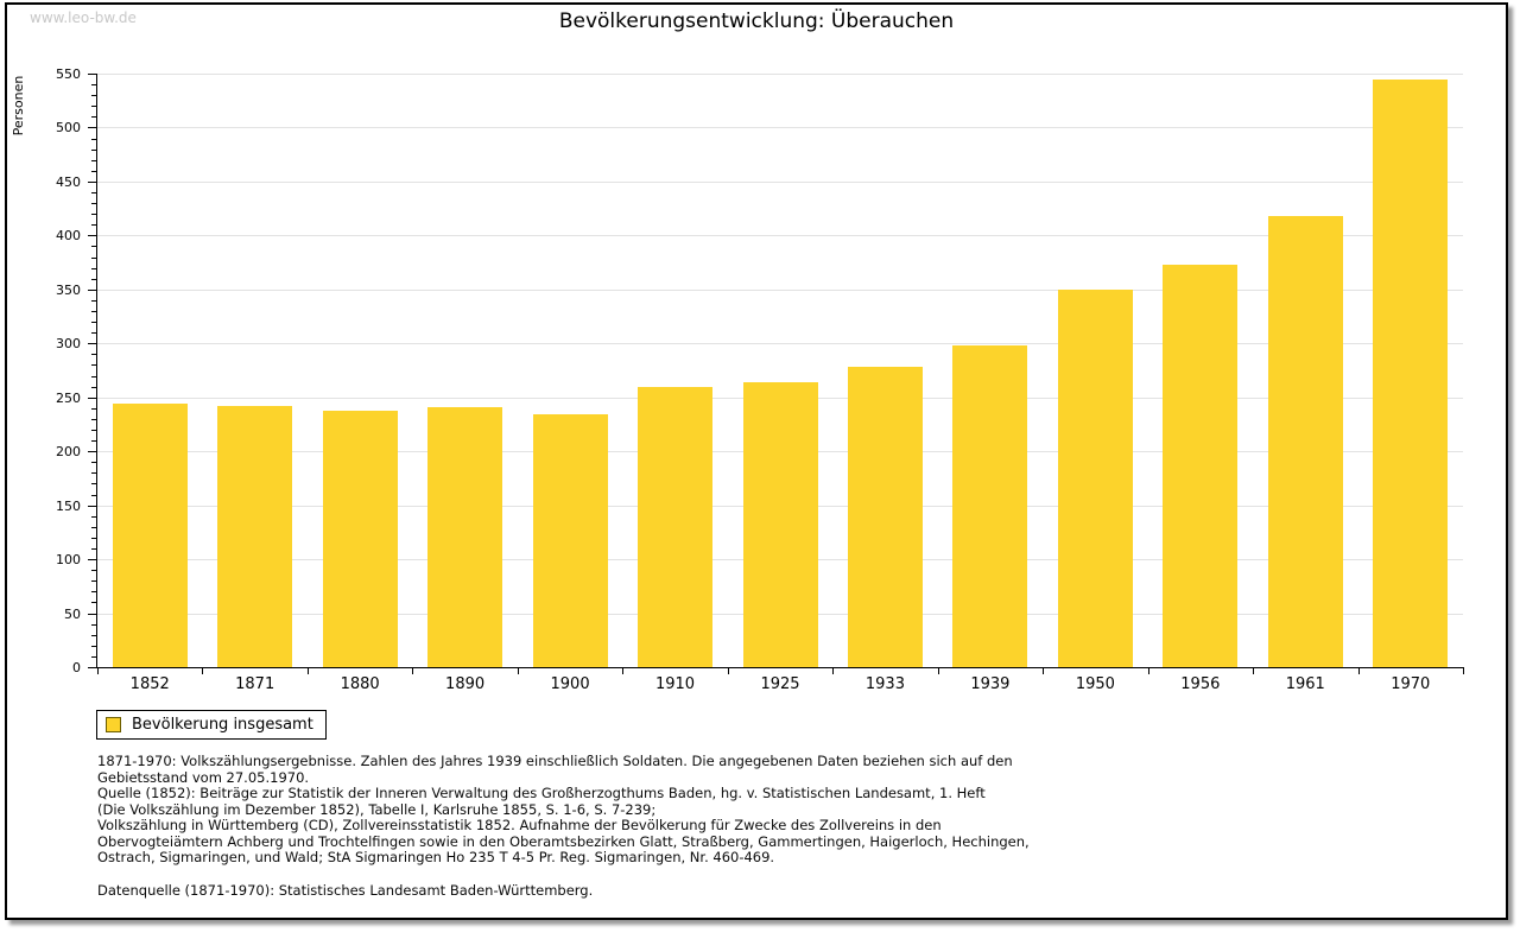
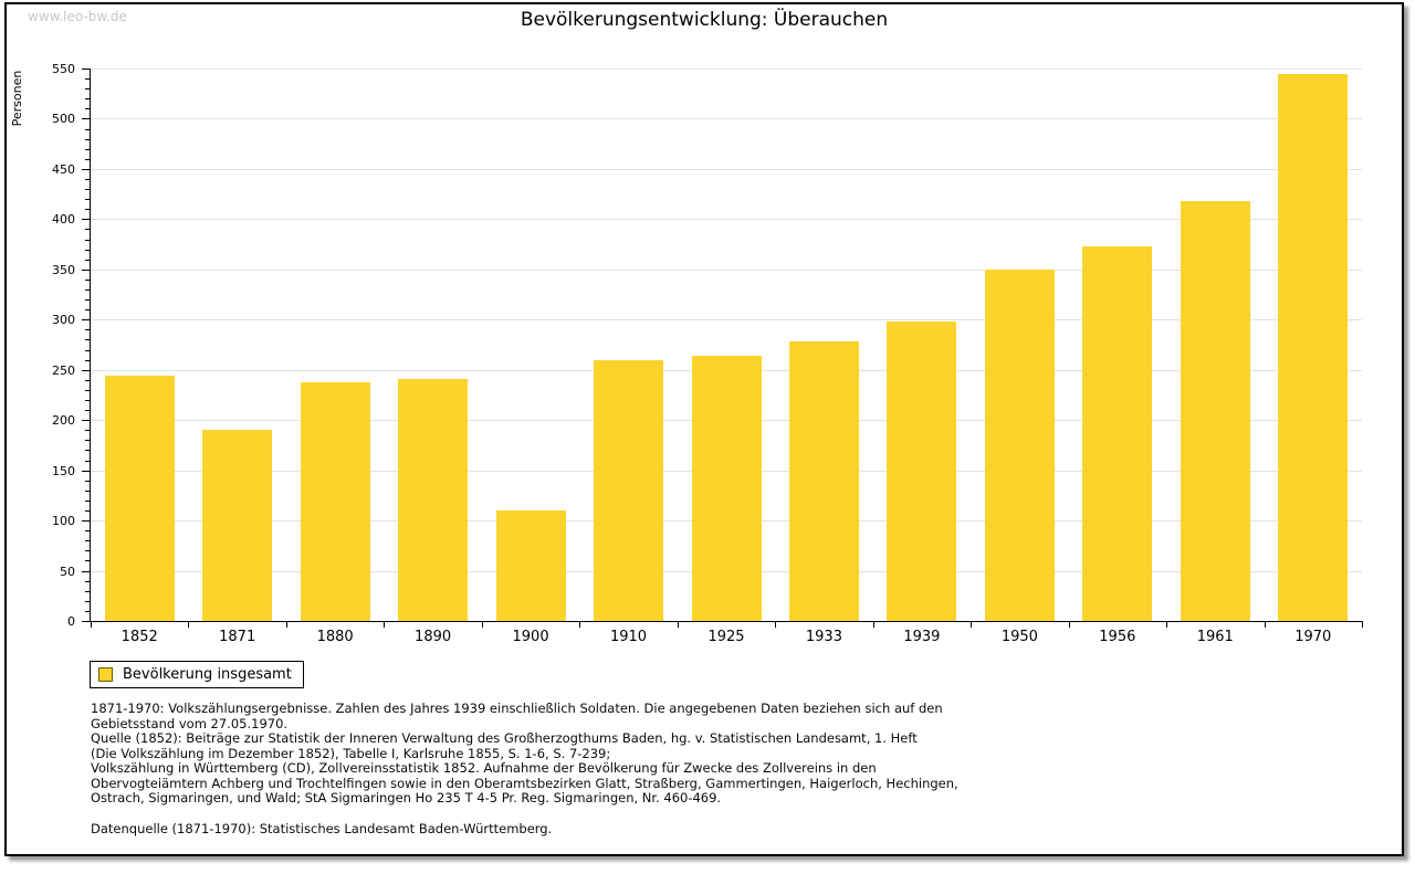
1871: 240 -> 190
1900: 230 -> 110
